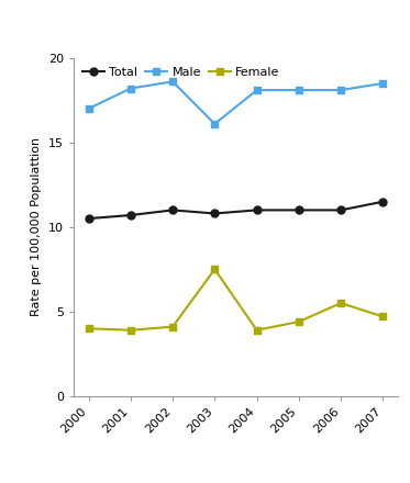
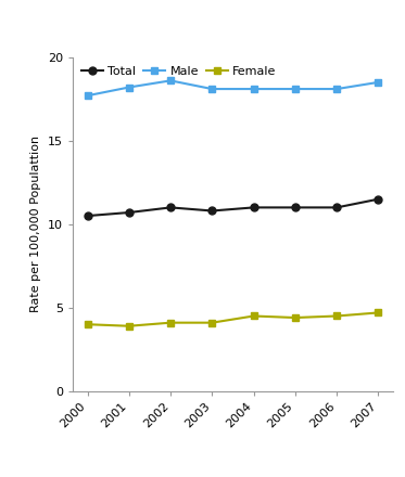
Male/2000: 17.0 -> 17.7
Male/2003: 16.1 -> 18.1
Female/2003: 7.5 -> 4.1
Female/2004: 3.9 -> 4.5
Female/2006: 5.5 -> 4.5
